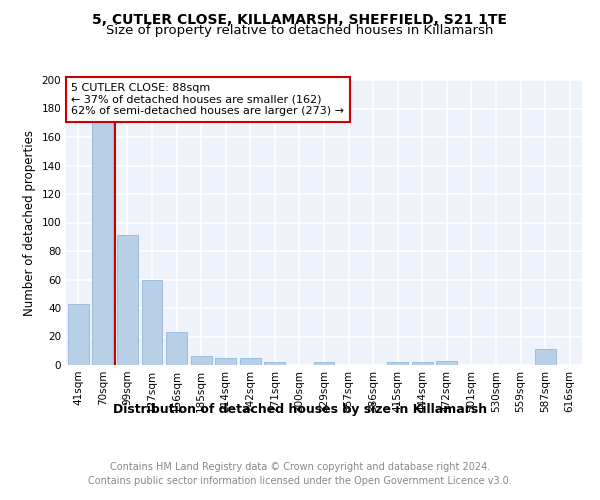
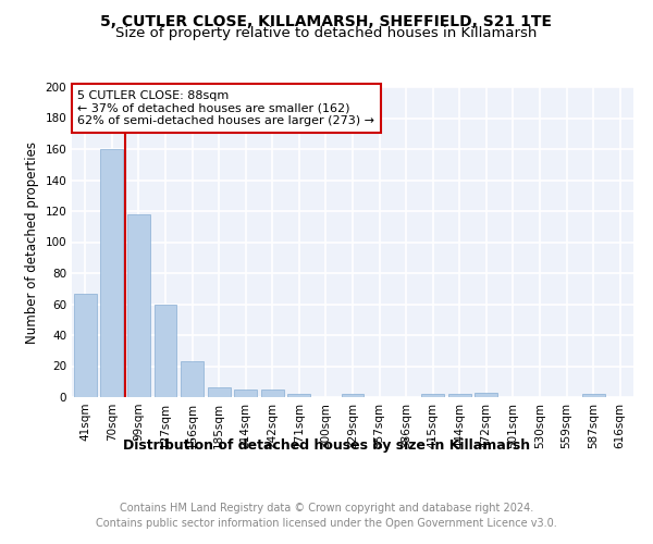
41sqm: 43 -> 67
70sqm: 172 -> 160
99sqm: 91 -> 118
587sqm: 11 -> 2
